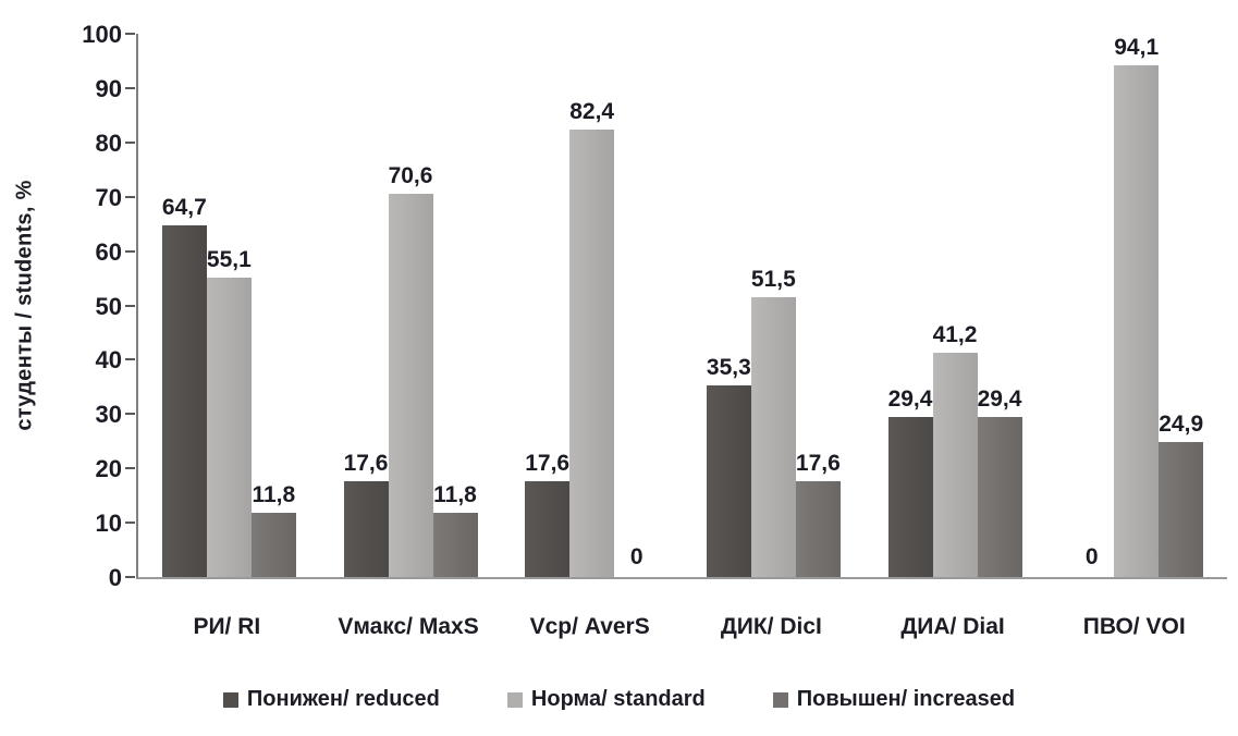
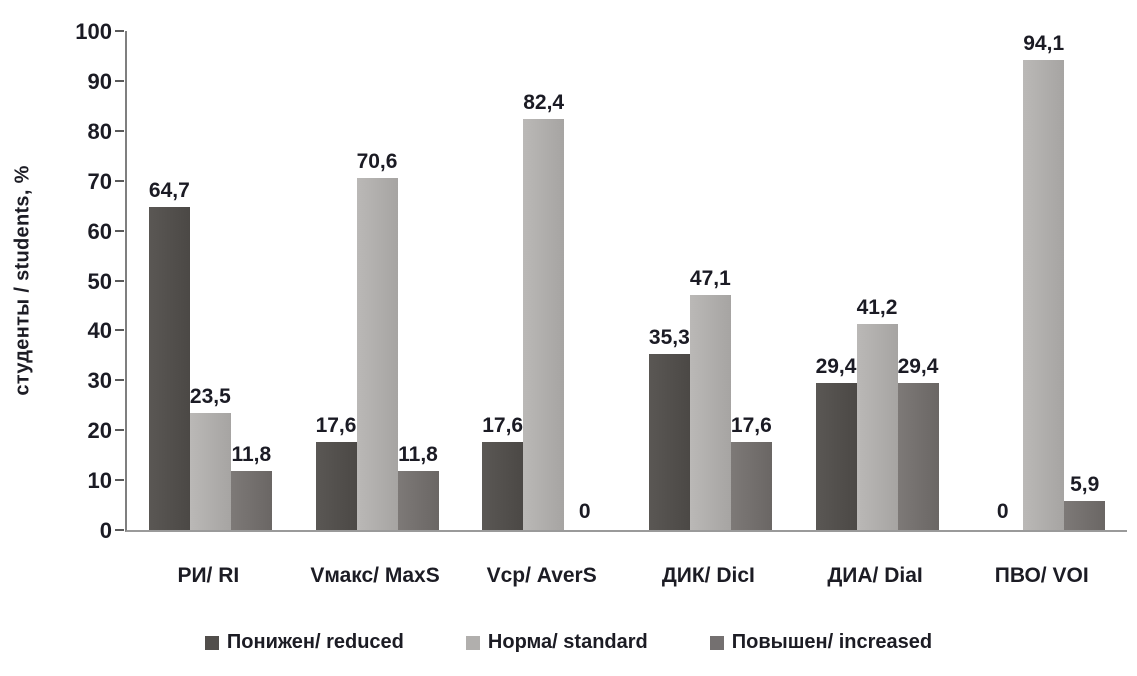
Норма/ standard/РИ/ RI: 55,1 -> 23,5
Норма/ standard/ДИК/ DicI: 51,5 -> 47,1
Повышен/ increased/ПВО/ VOI: 24,9 -> 5,9
